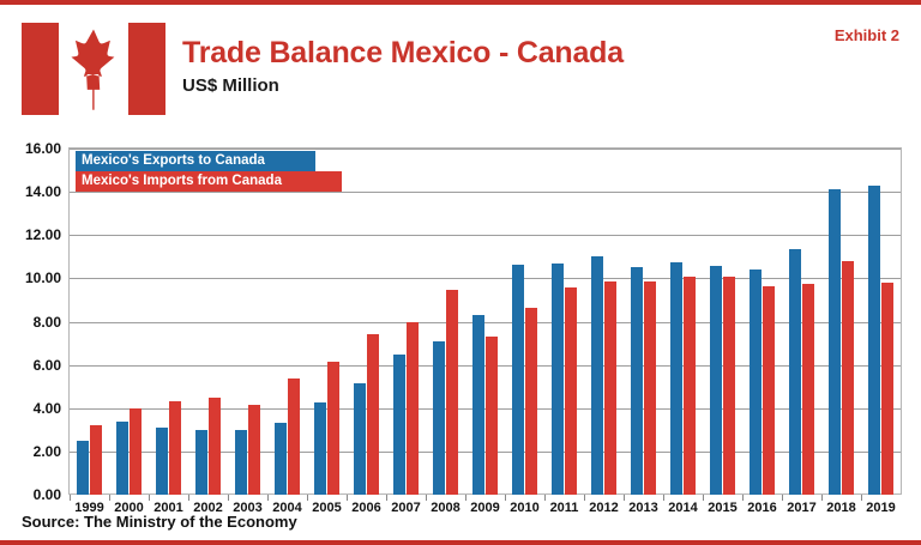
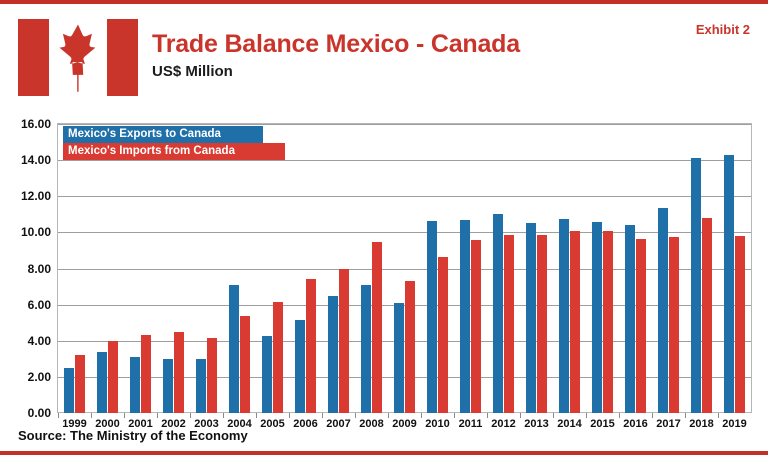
Mexico's Exports to Canada/2004: 3.3 -> 7.1
Mexico's Exports to Canada/2009: 8.3 -> 6.1
